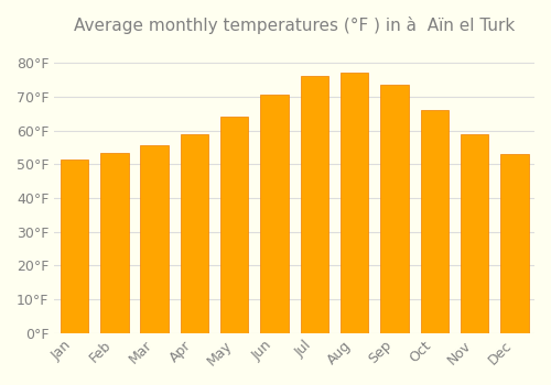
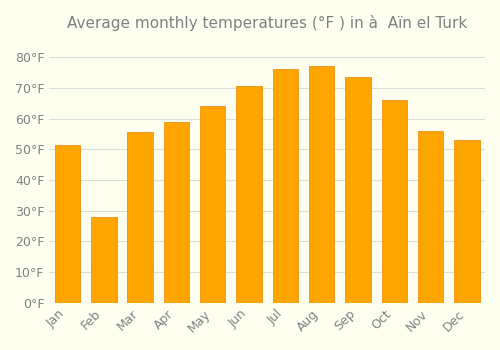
Feb: 53.5°F -> 28.0°F
Nov: 59.0°F -> 56.0°F
